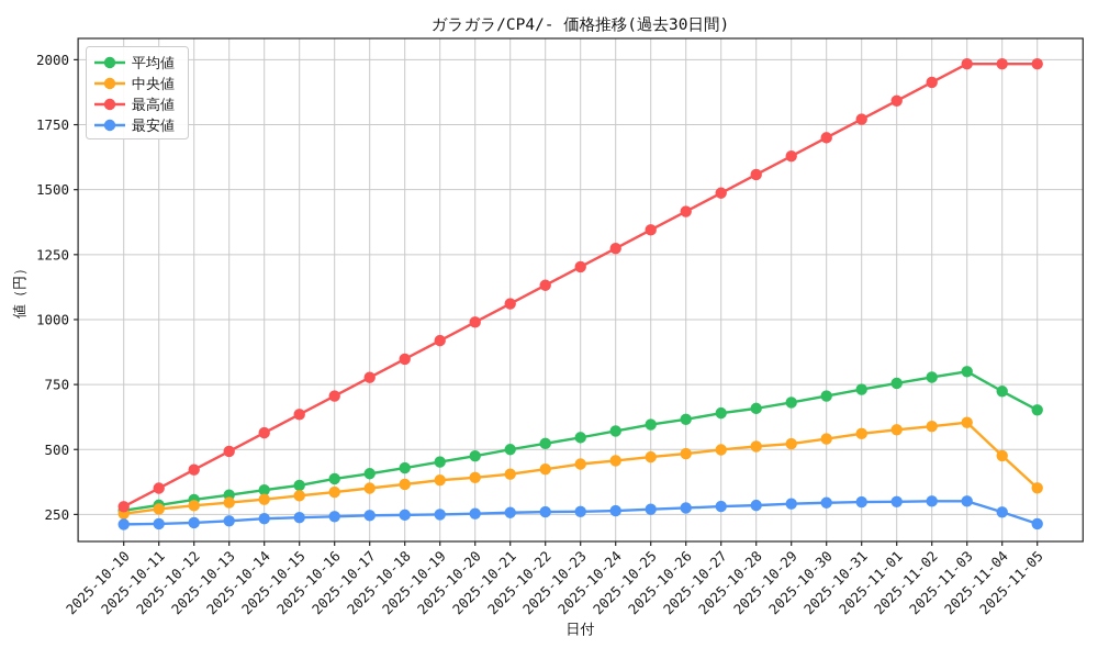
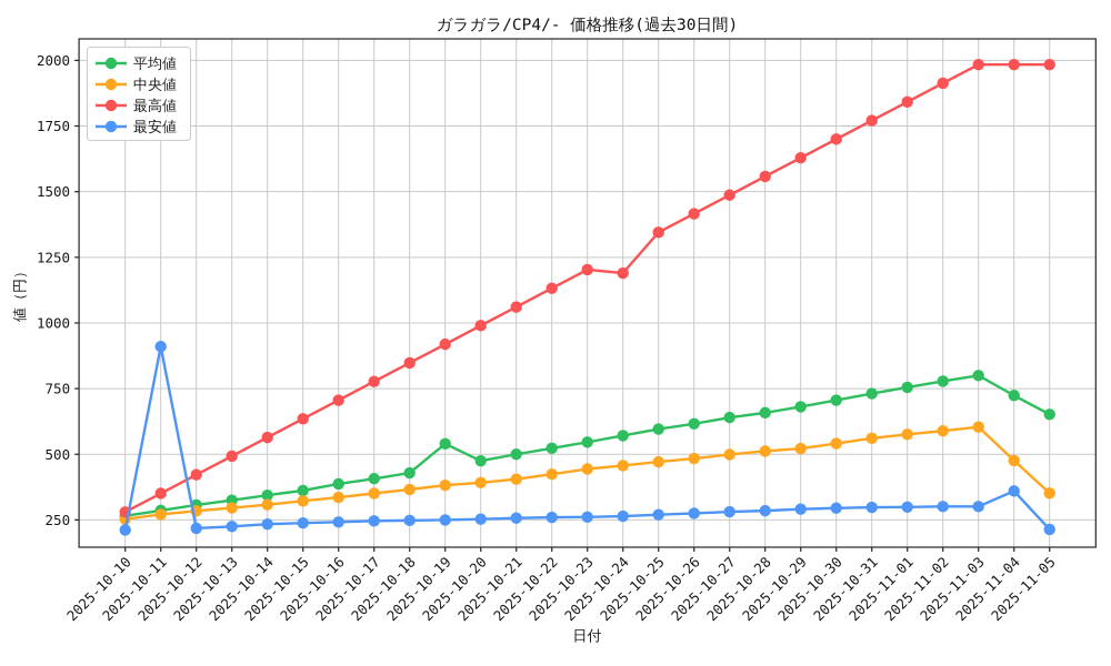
最安値/2025-10-11: 210 -> 910
平均値/2025-10-19: 450 -> 540
最高値/2025-10-24: 1270 -> 1190
最安値/2025-11-04: 260 -> 360
